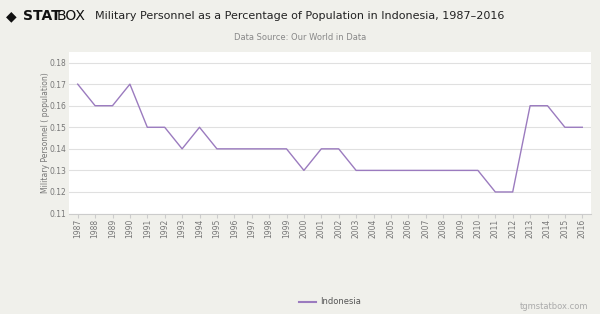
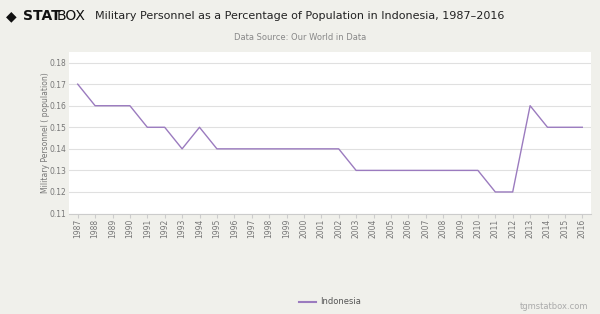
1990: 0.17 -> 0.16
2000: 0.13 -> 0.14
2014: 0.16 -> 0.15
